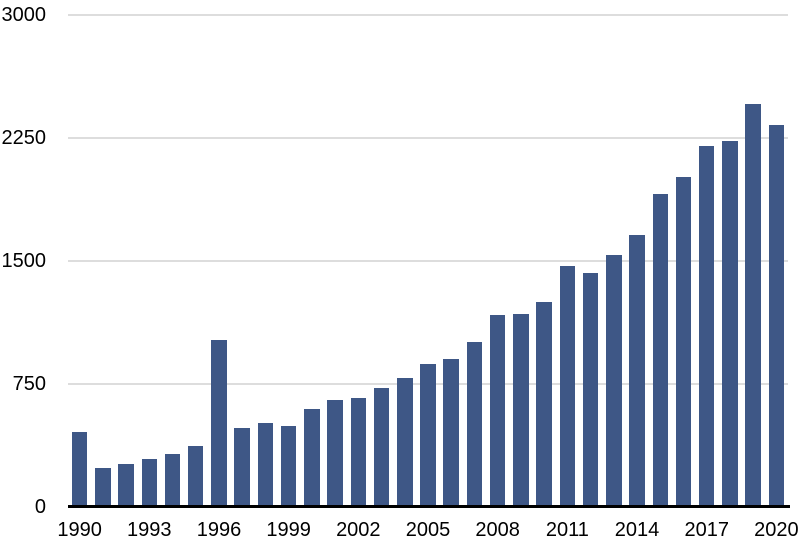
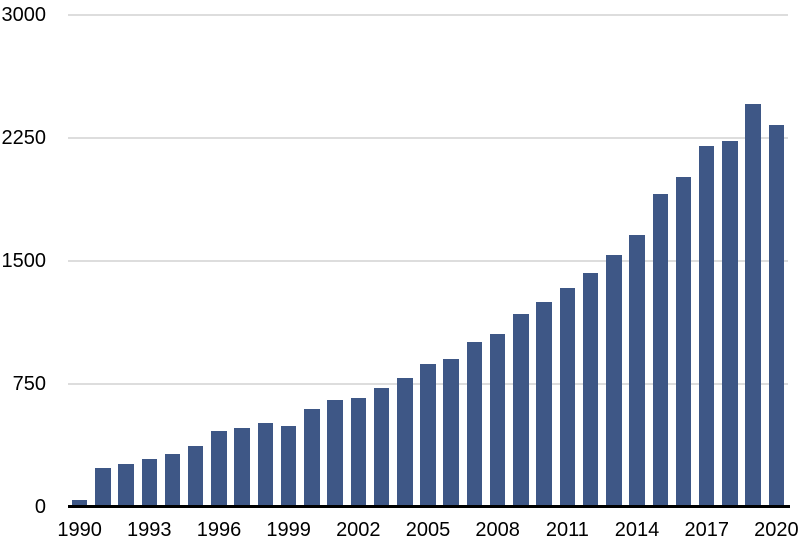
1990: 460 -> 40
1996: 1020 -> 460
2008: 1170 -> 1060
2011: 1470 -> 1340
